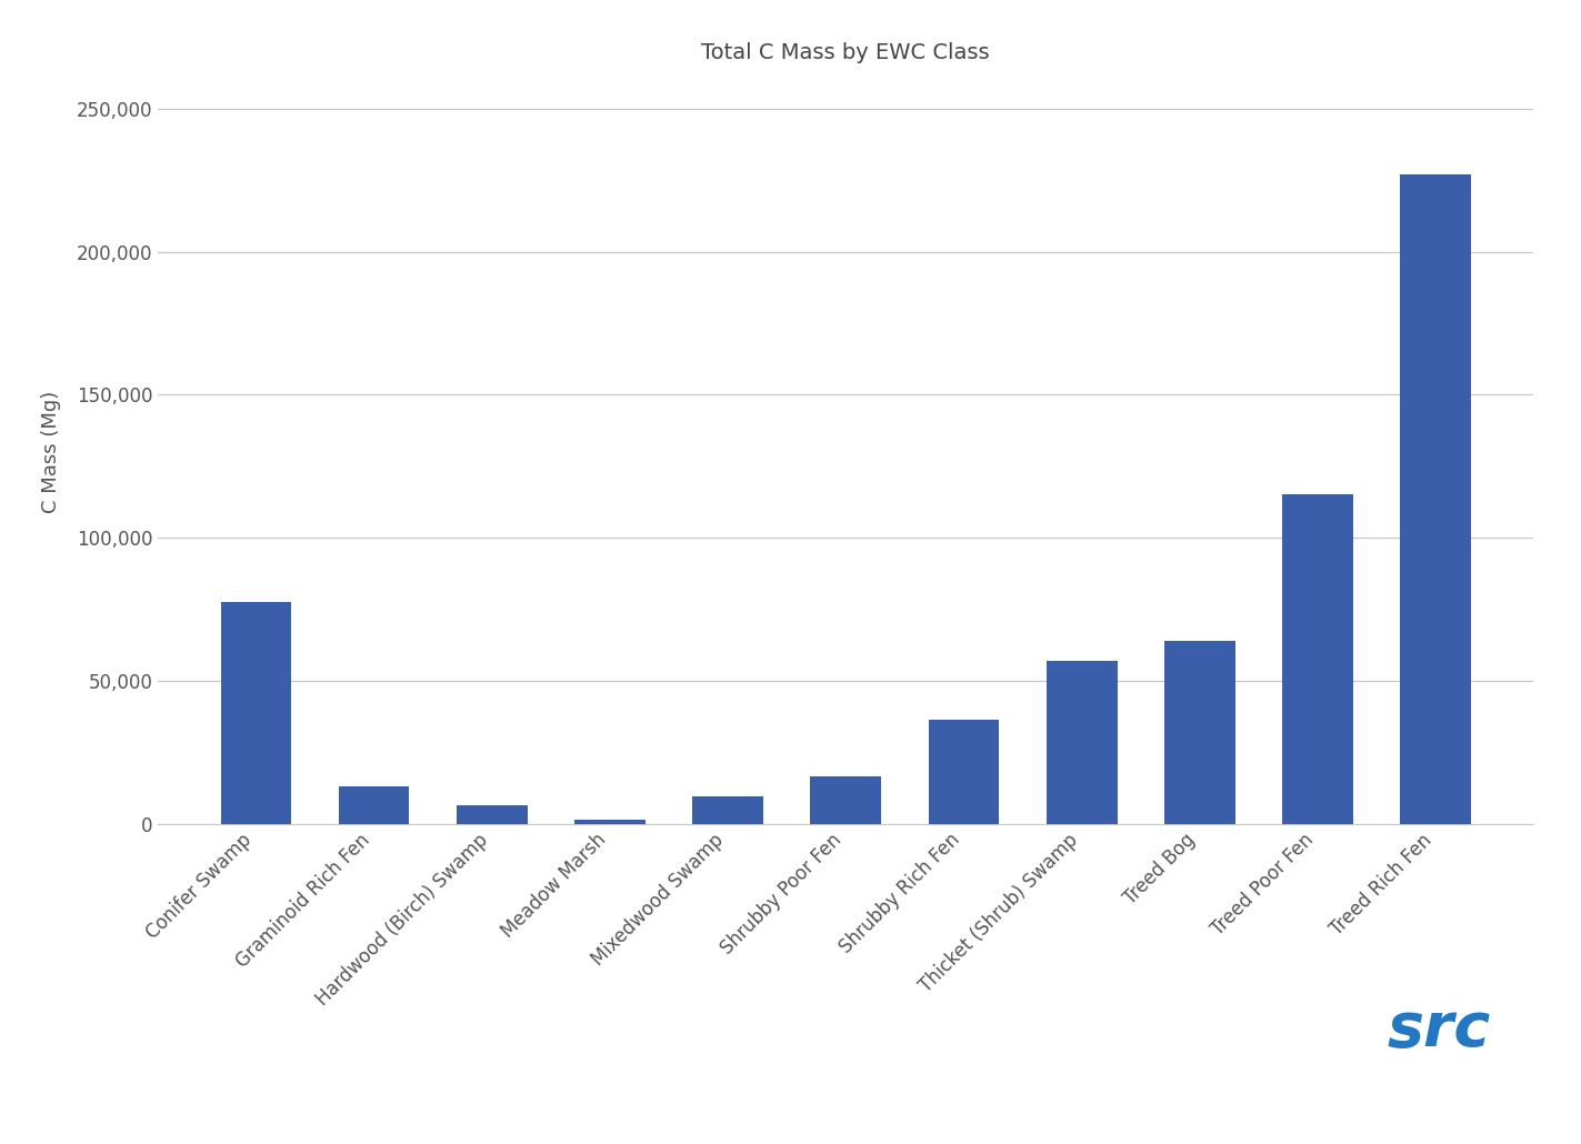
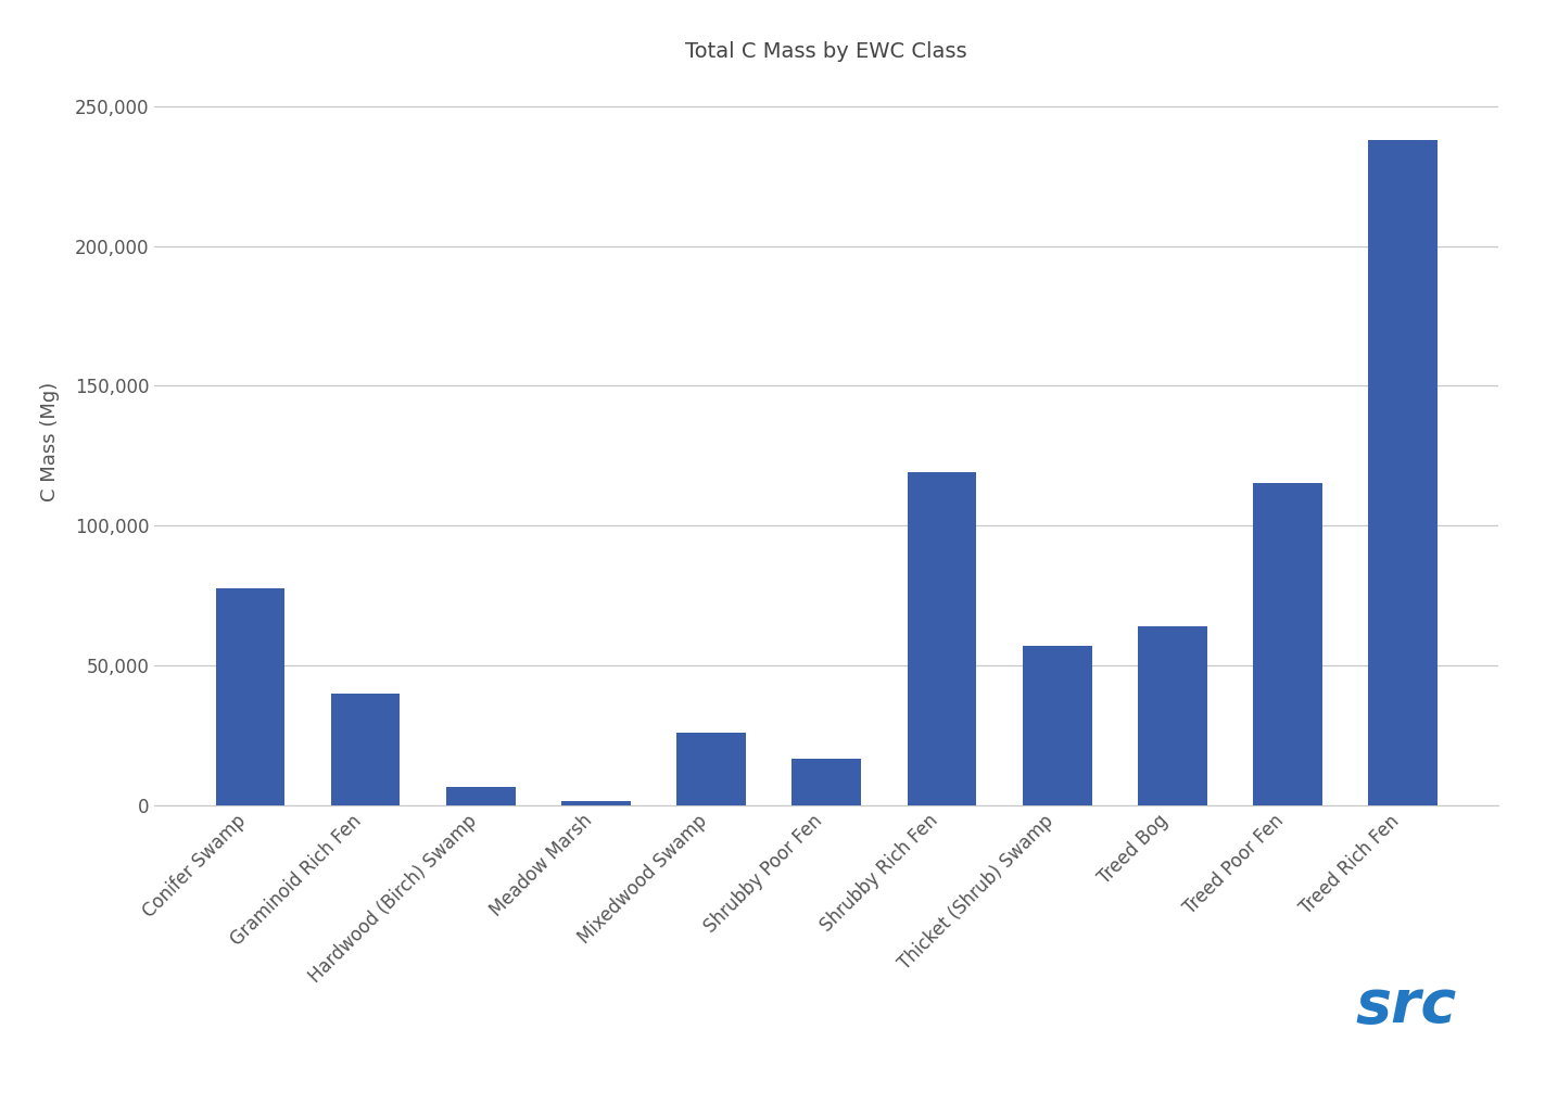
Graminoid Rich Fen: 13,000 -> 40,000
Mixedwood Swamp: 9,500 -> 26,000
Shrubby Rich Fen: 36,500 -> 119,000
Treed Rich Fen: 227,000 -> 238,000
